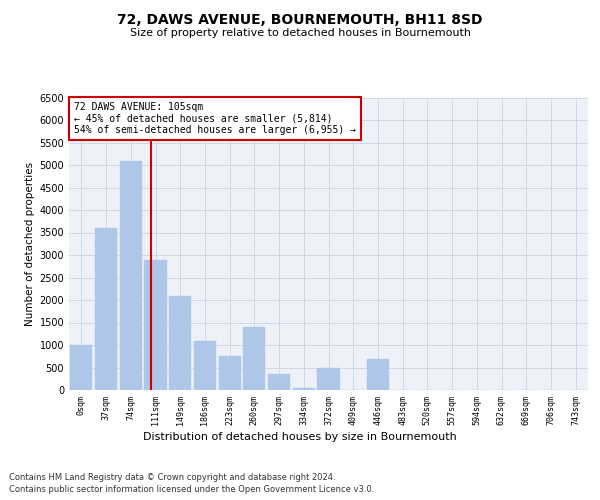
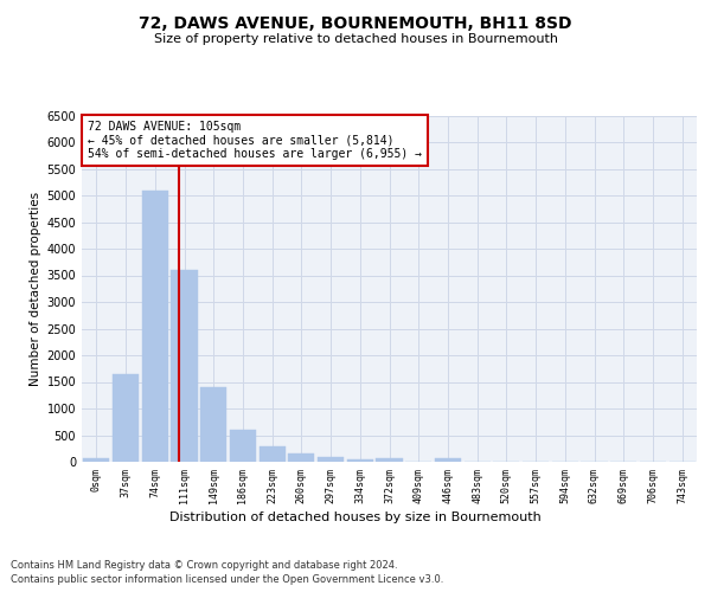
0sqm: 1000 -> 70
37sqm: 3600 -> 1640
111sqm: 2900 -> 3600
149sqm: 2100 -> 1400
186sqm: 1100 -> 610
223sqm: 750 -> 300
260sqm: 1400 -> 160
297sqm: 350 -> 90
372sqm: 500 -> 60
446sqm: 700 -> 60
